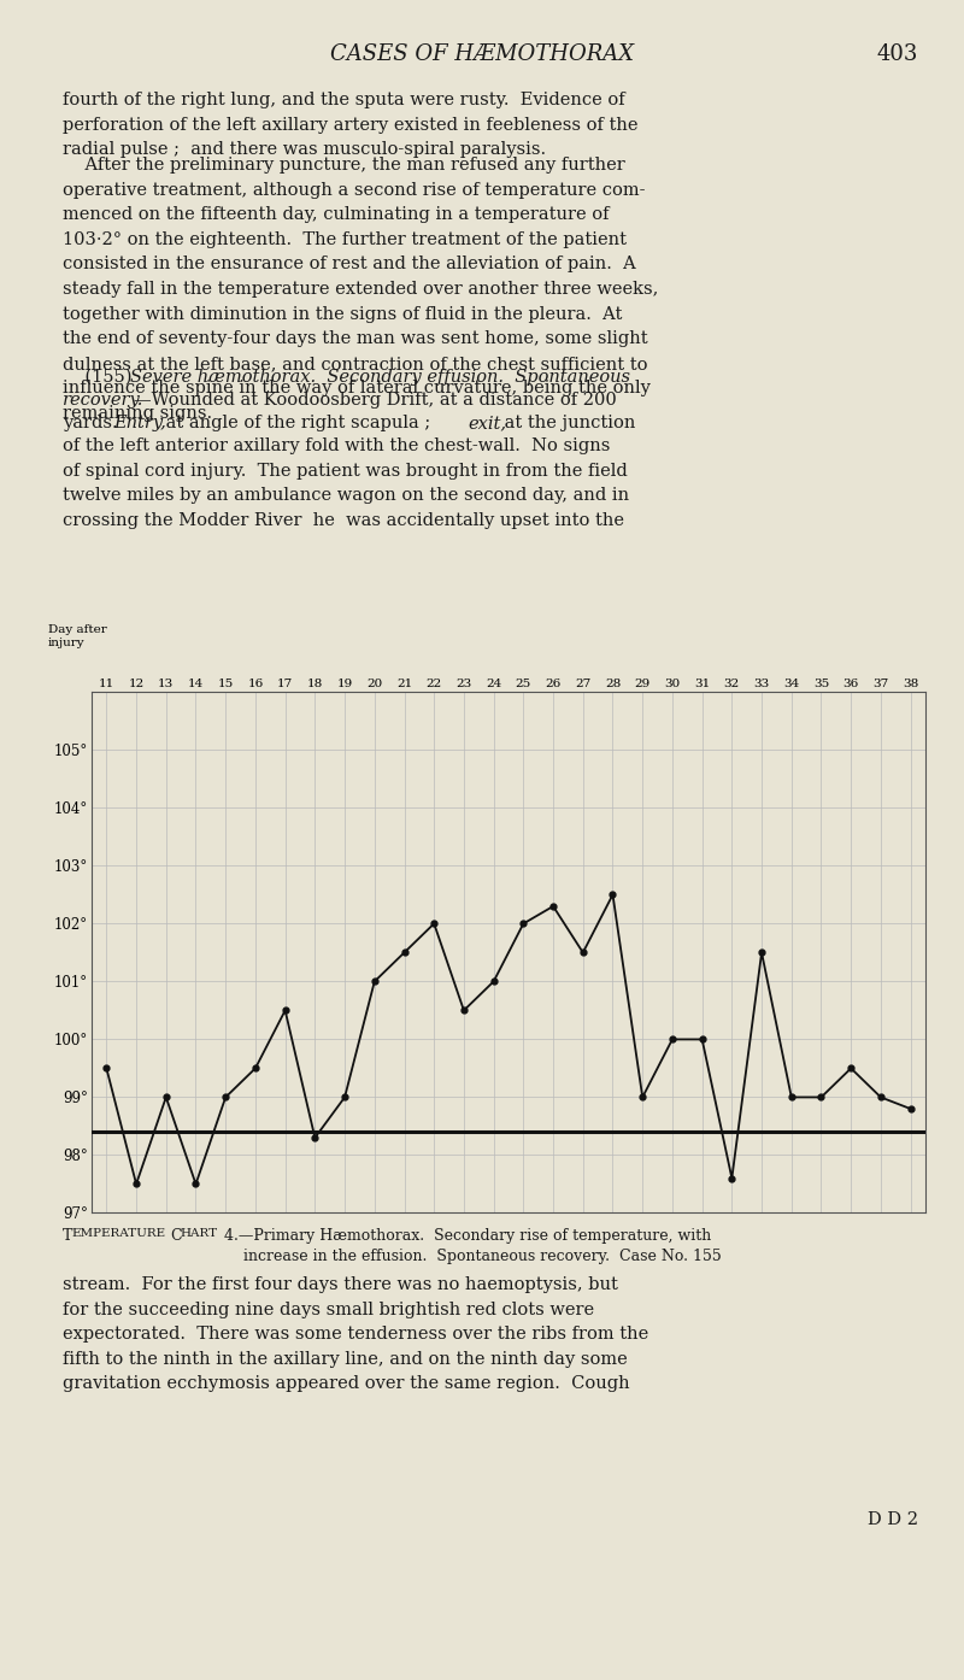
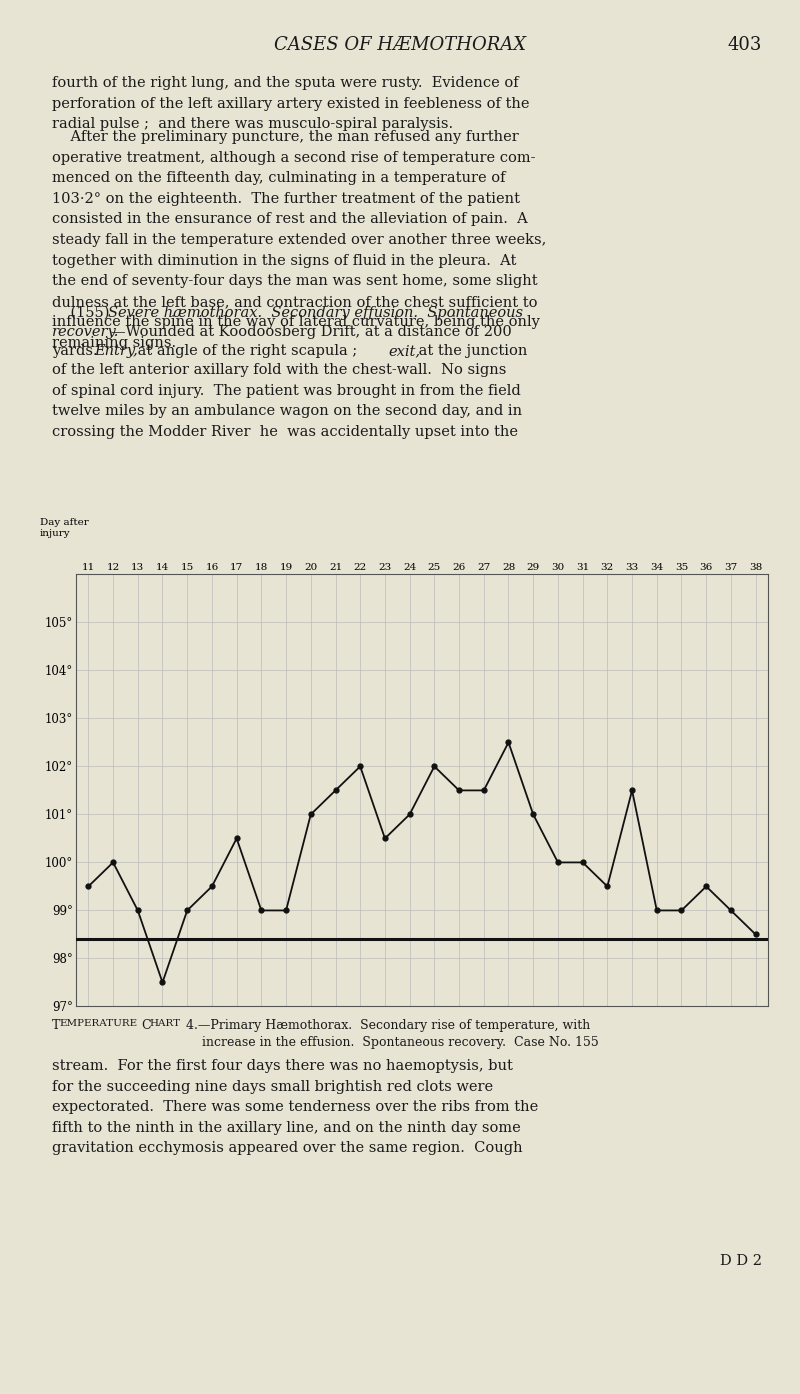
12: 97.5° -> 100.0°
18: 98.3° -> 99.0°
26: 102.3° -> 101.5°
29: 99.0° -> 101.0°
32: 97.6° -> 99.5°
38: 98.8° -> 98.5°
